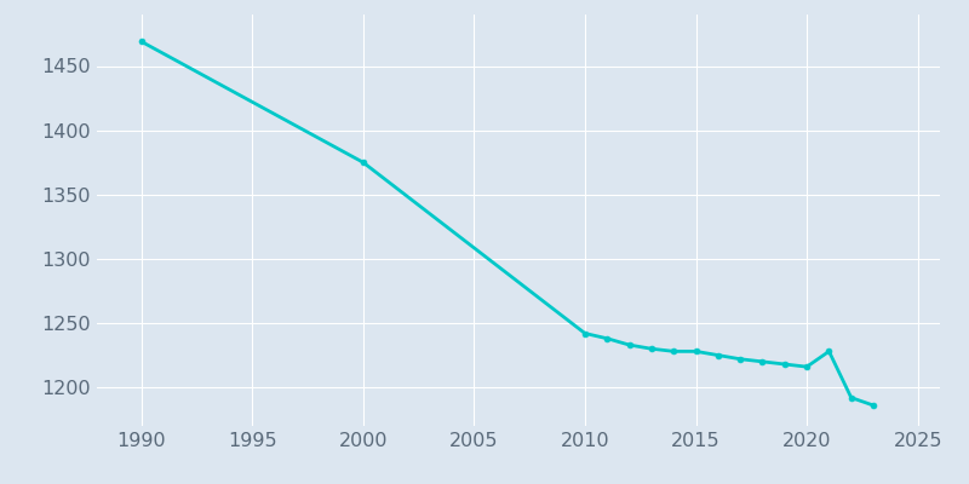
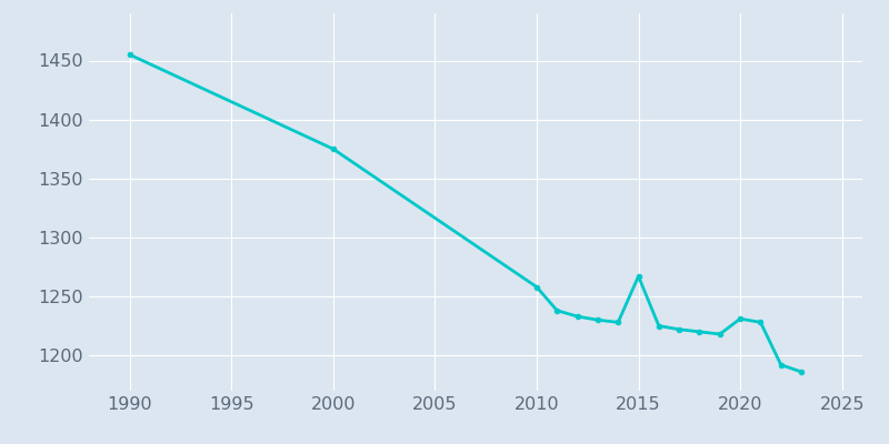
1990: 1469 -> 1455
2010: 1242 -> 1258
2015: 1228 -> 1267
2020: 1216 -> 1231
